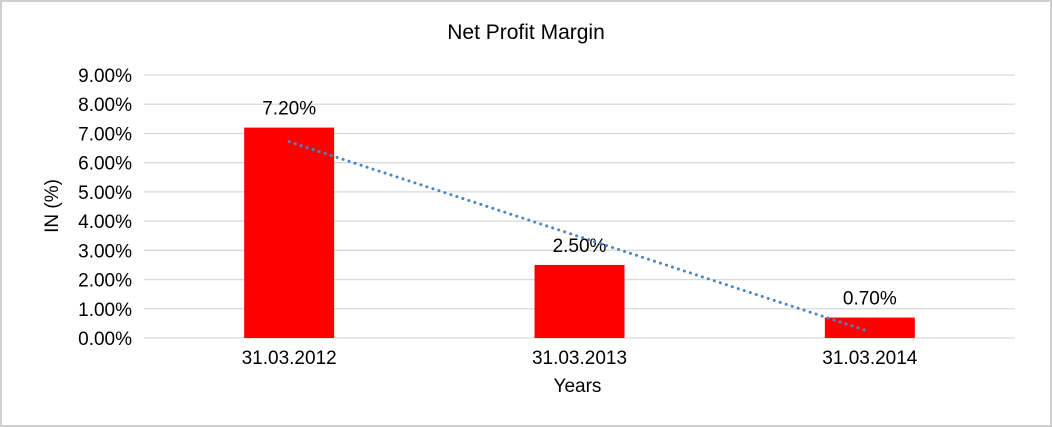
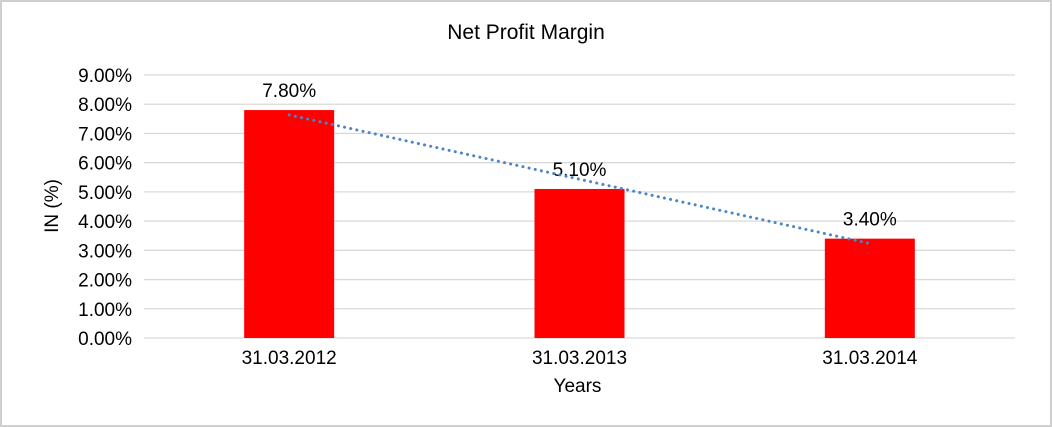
31.03.2012: 7.20% -> 7.80%
31.03.2013: 2.50% -> 5.10%
31.03.2014: 0.70% -> 3.40%
